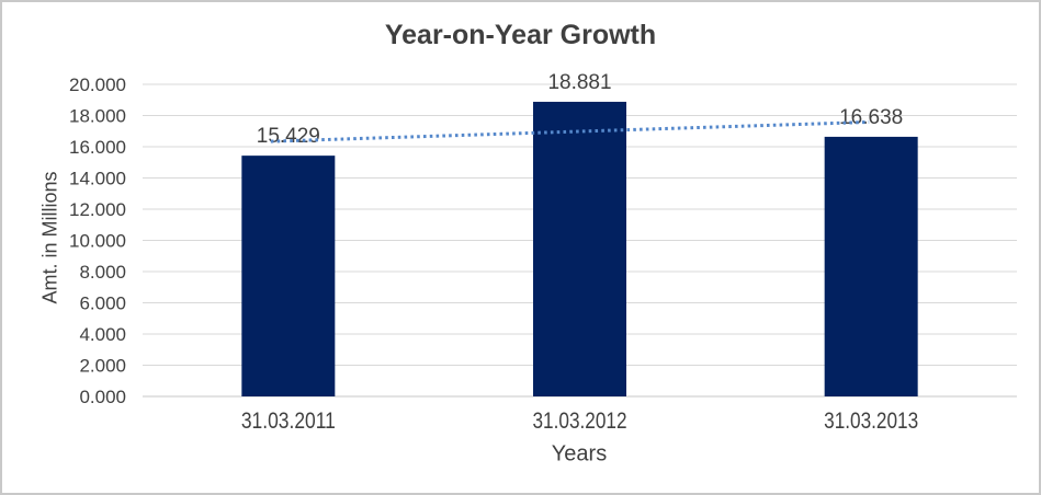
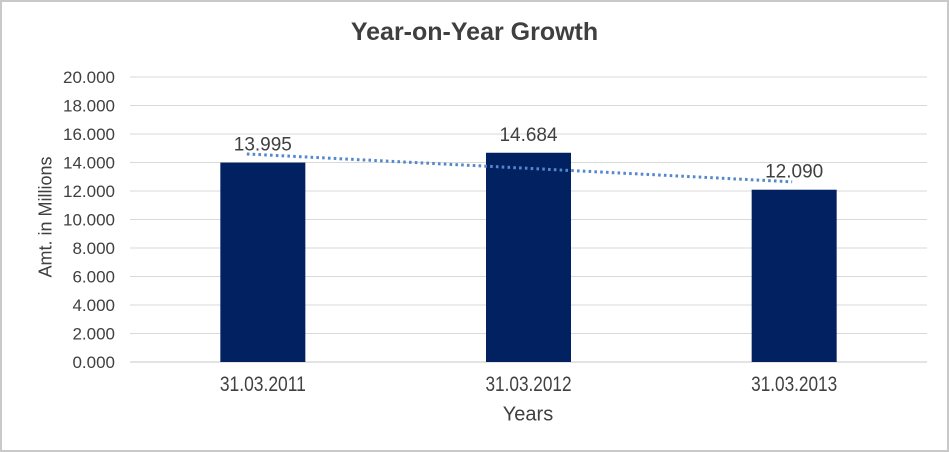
31.03.2011: 15.429 -> 13.995
31.03.2012: 18.881 -> 14.684
31.03.2013: 16.638 -> 12.090
